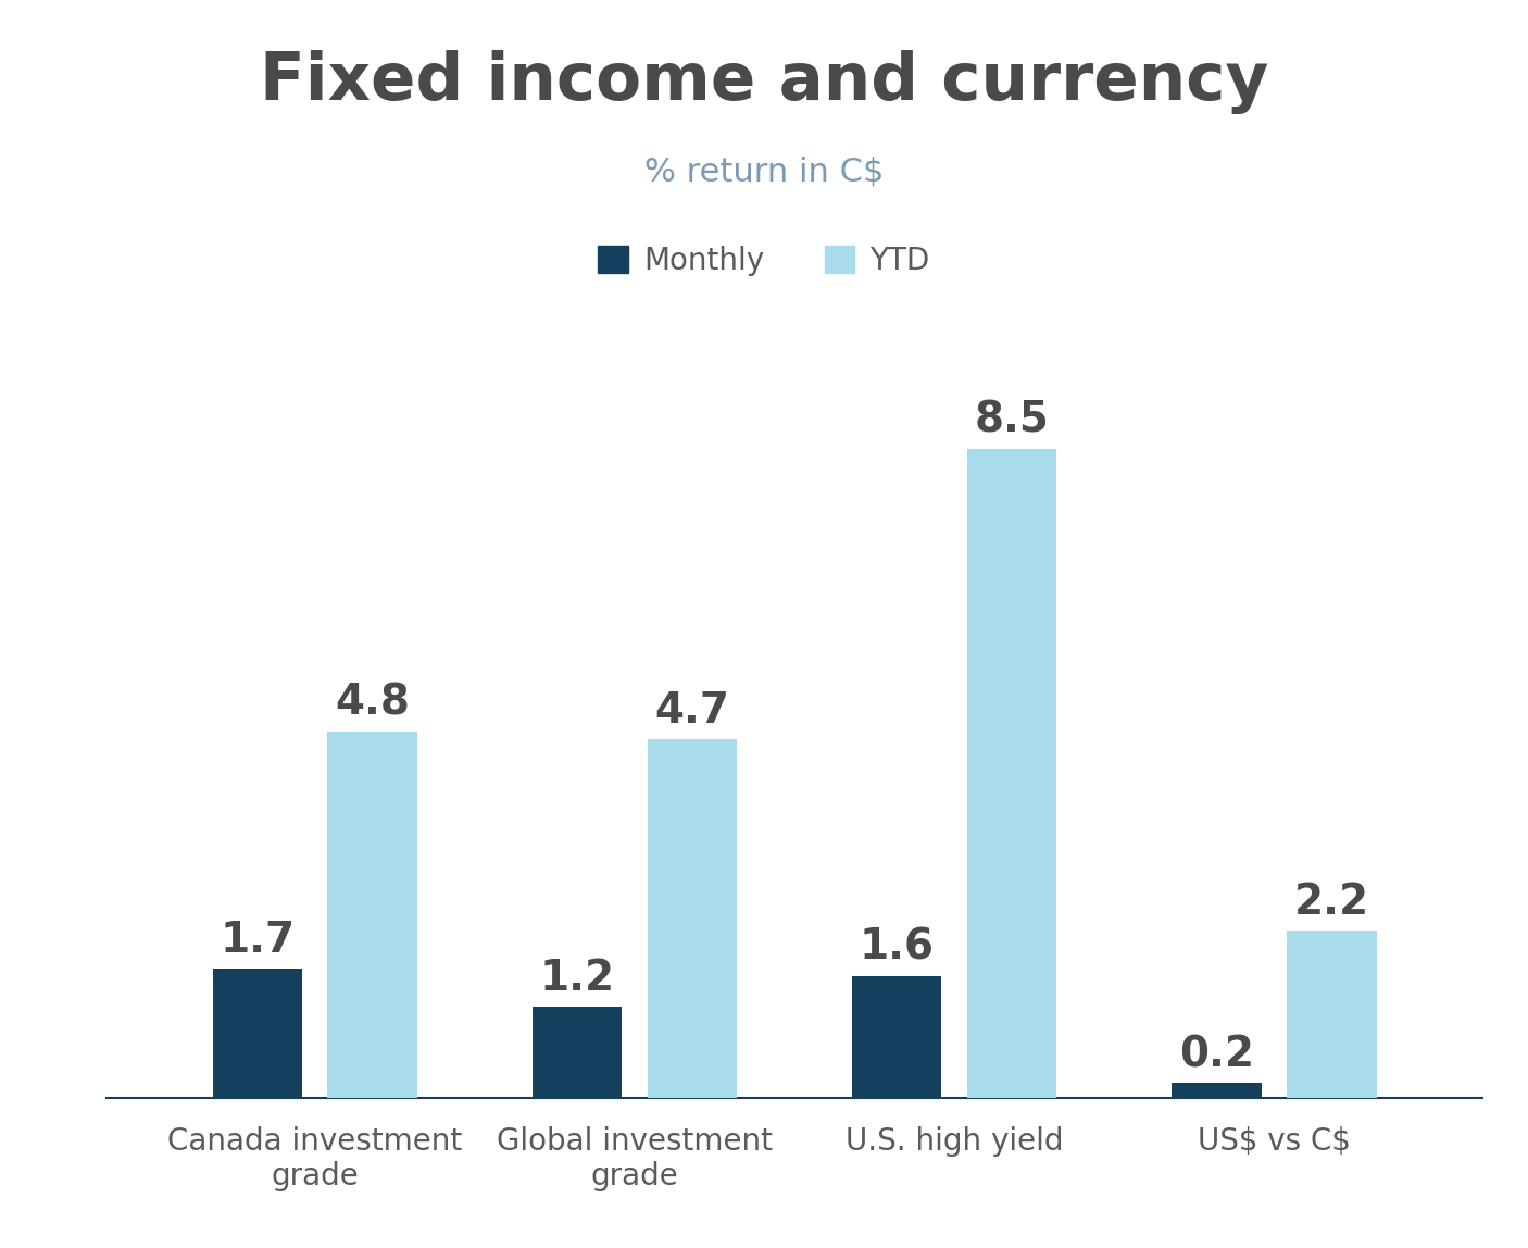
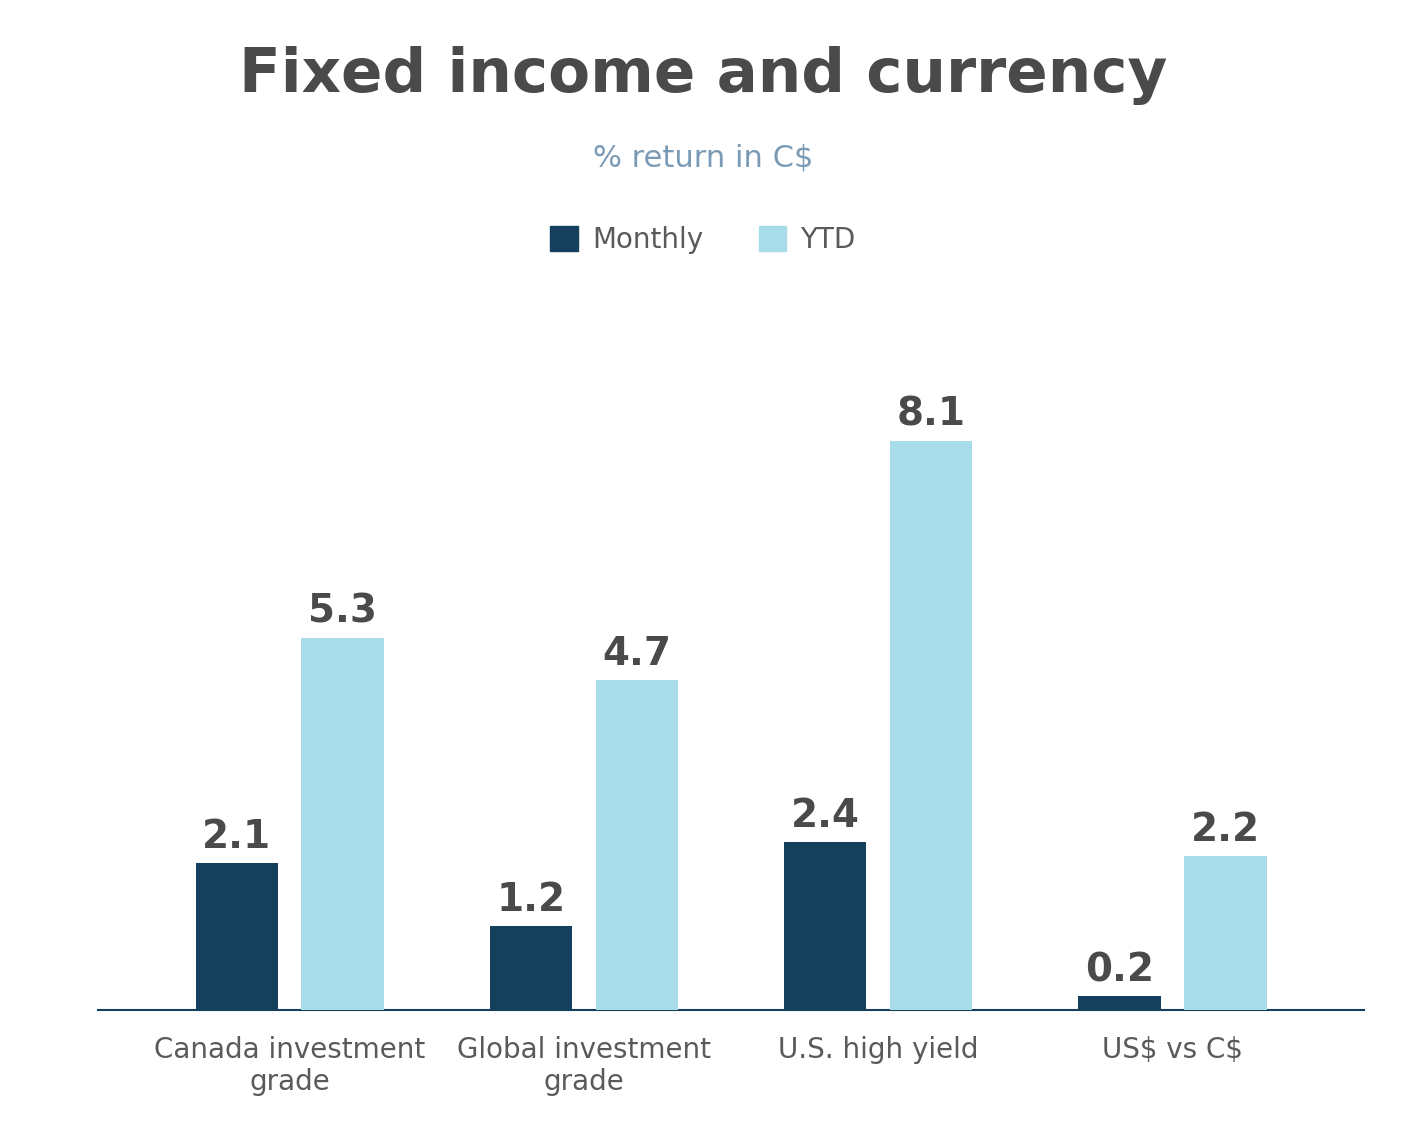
Monthly/Canada investment grade: 1.7 -> 2.1
YTD/Canada investment grade: 4.8 -> 5.3
Monthly/U.S. high yield: 1.6 -> 2.4
YTD/U.S. high yield: 8.5 -> 8.1
